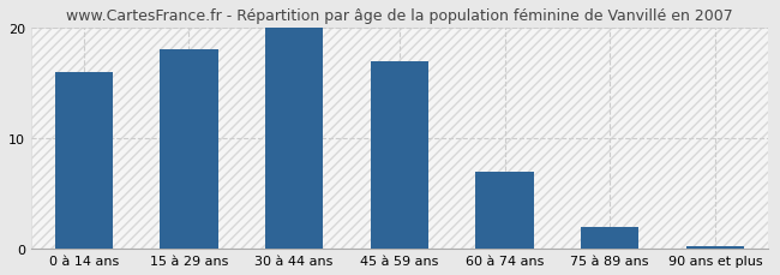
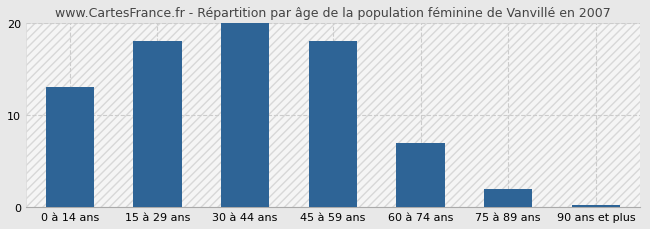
0 à 14 ans: 16.0 -> 13.0
45 à 59 ans: 17.0 -> 18.0
